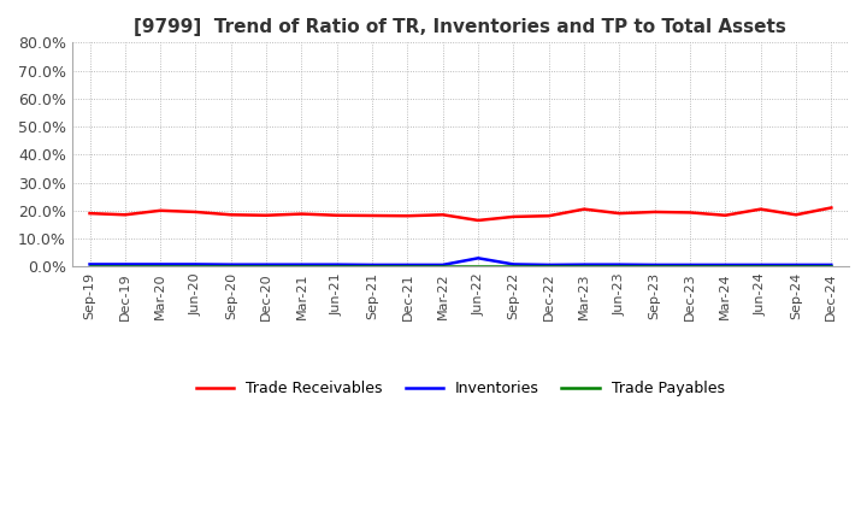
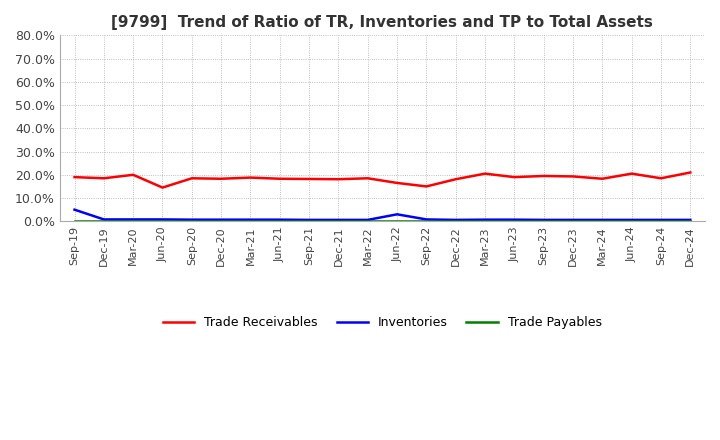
Inventories/Sep-19: 0.8% -> 5.0%
Trade Receivables/Jun-20: 19.5% -> 14.5%
Trade Receivables/Sep-22: 17.8% -> 15.0%
